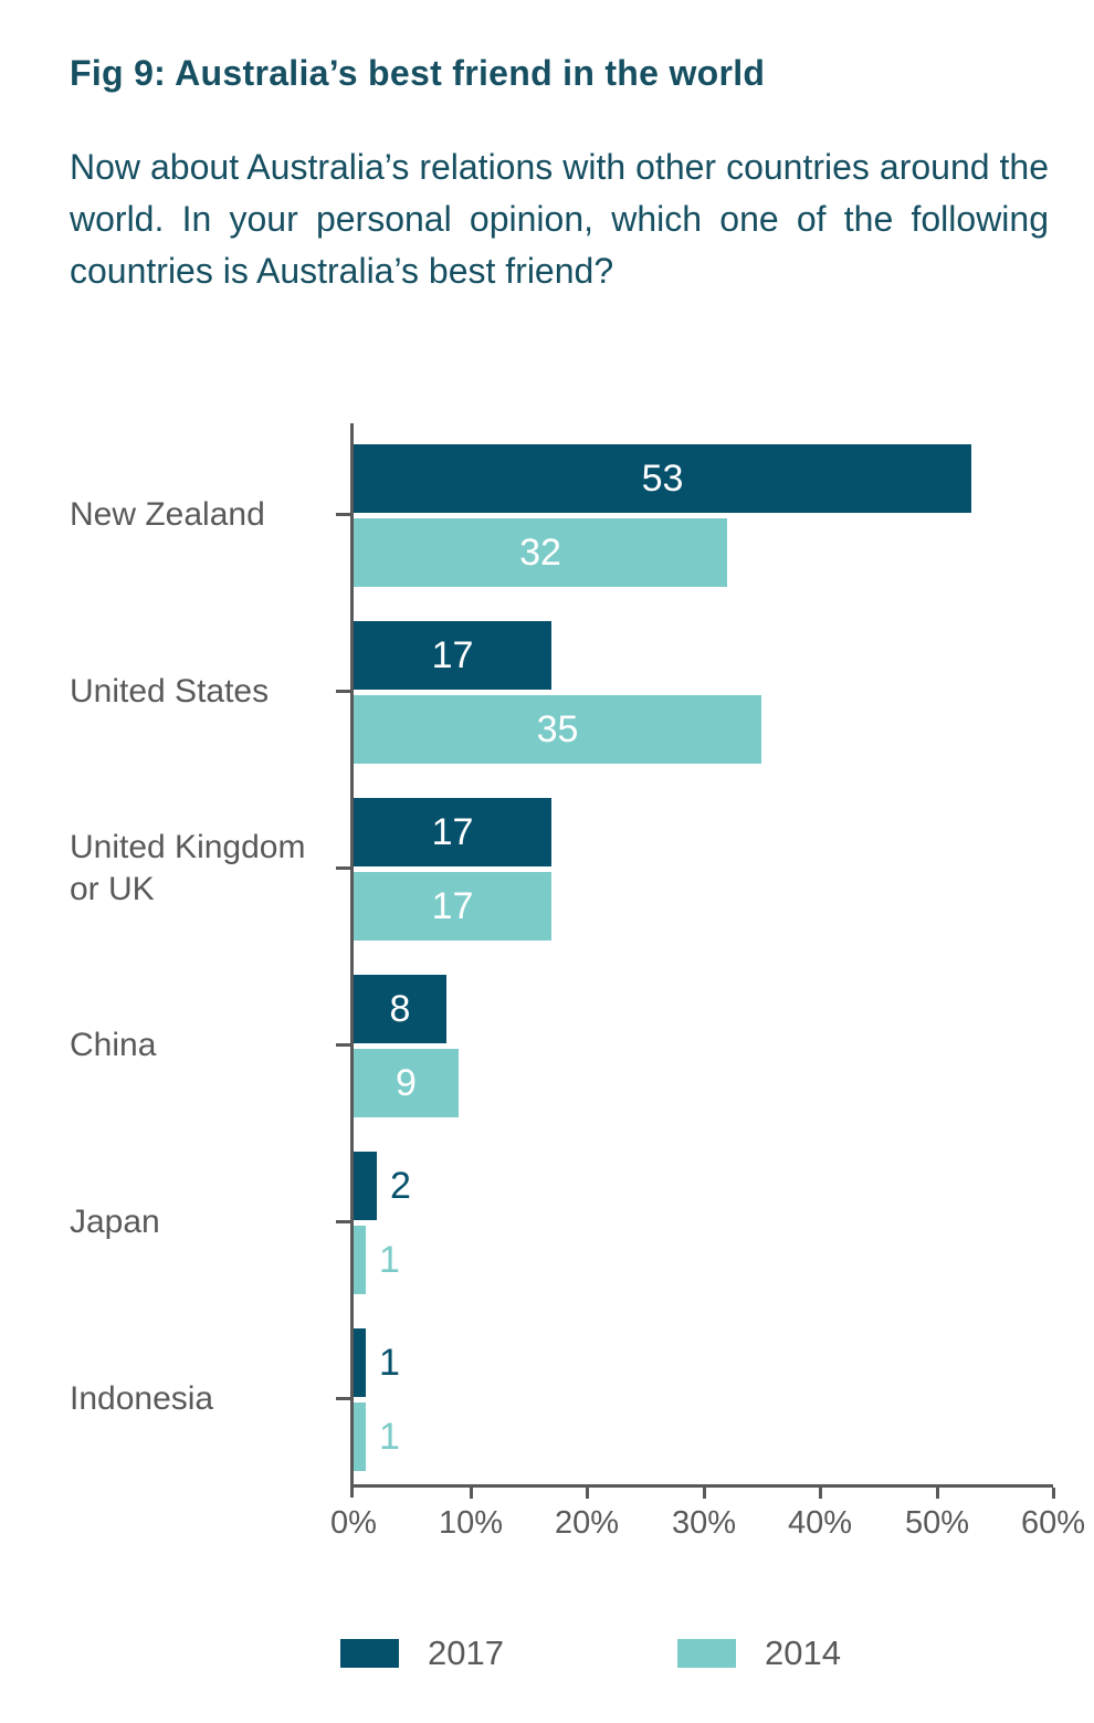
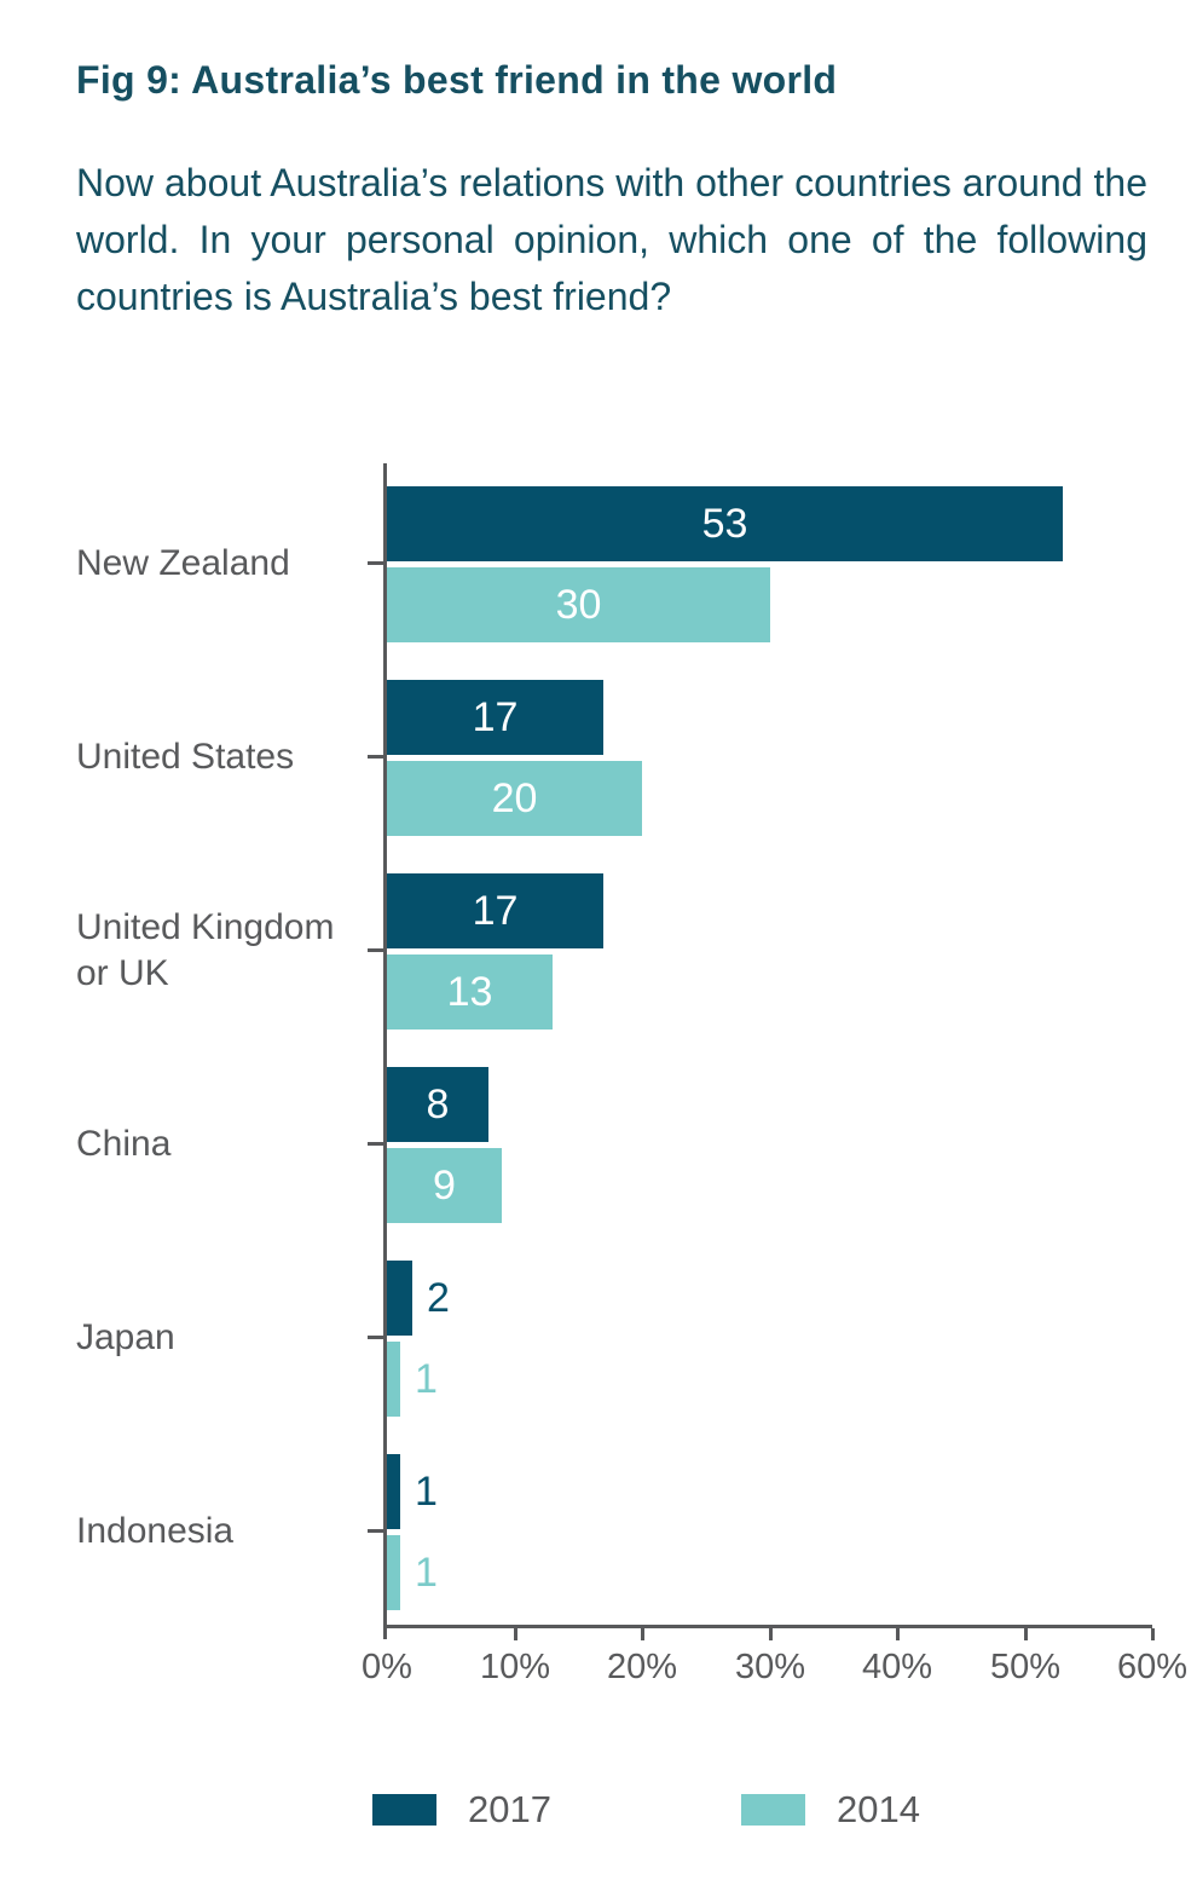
2014/New Zealand: 32 -> 30
2014/United States: 35 -> 20
2014/United Kingdom or UK: 17 -> 13
